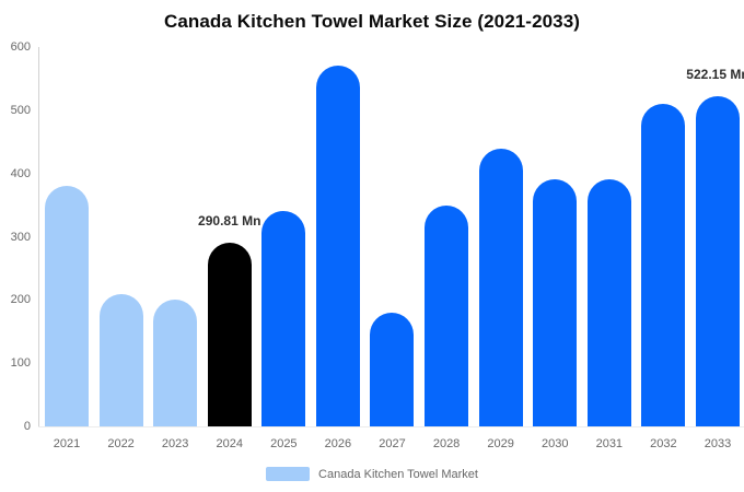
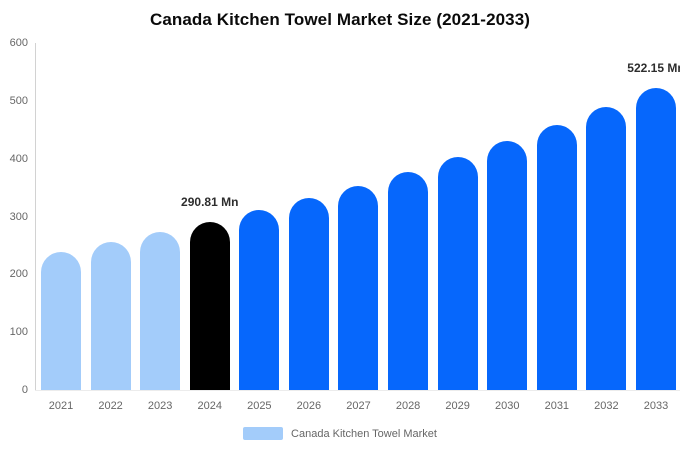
2021: 380 -> 240
2022: 210 -> 260
2023: 200 -> 270
2025: 340 -> 310
2026: 570 -> 330
2027: 180 -> 350
2028: 350 -> 380
2029: 440 -> 400
2030: 390 -> 430
2031: 390 -> 460
2032: 510 -> 490
